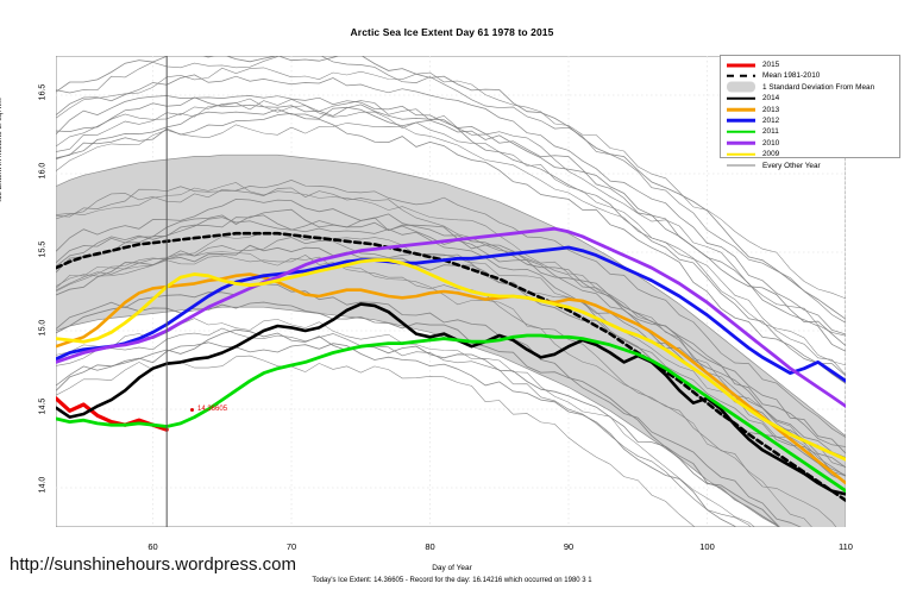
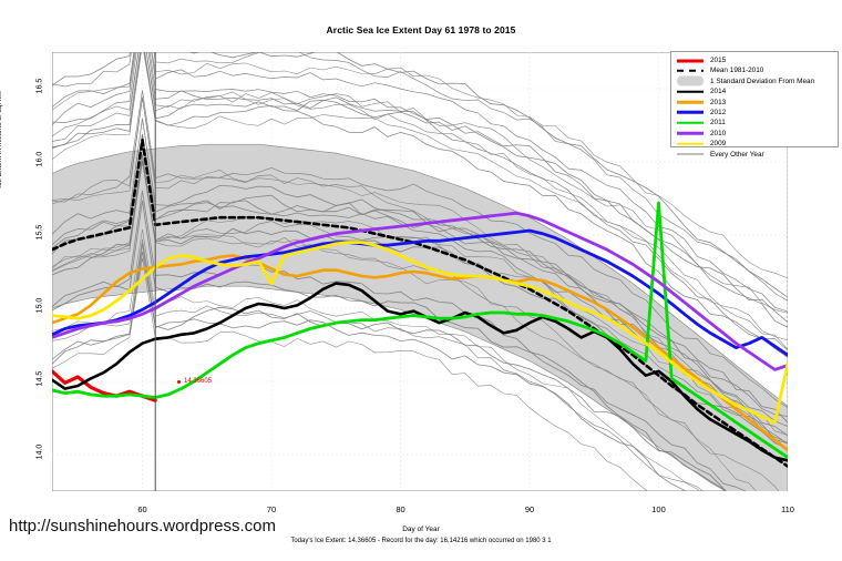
Mean 1981-2010/60: 15.56 -> 16.15
2009/70: 15.34 -> 15.17
2011/100: 14.58 -> 15.72
2010/110: 14.52 -> 14.61
2009/110: 14.18 -> 14.62
